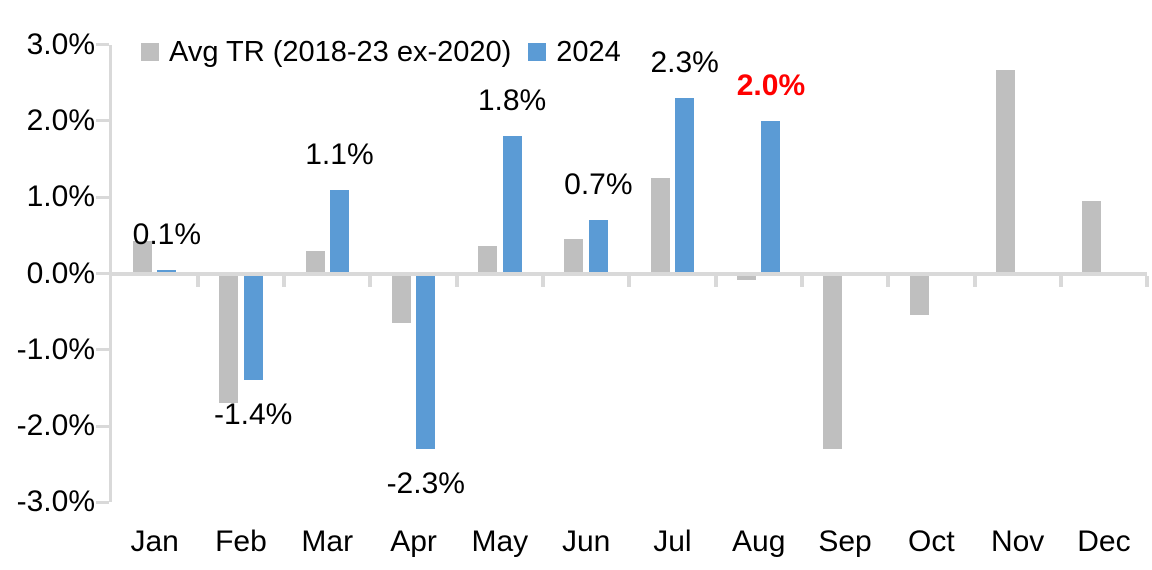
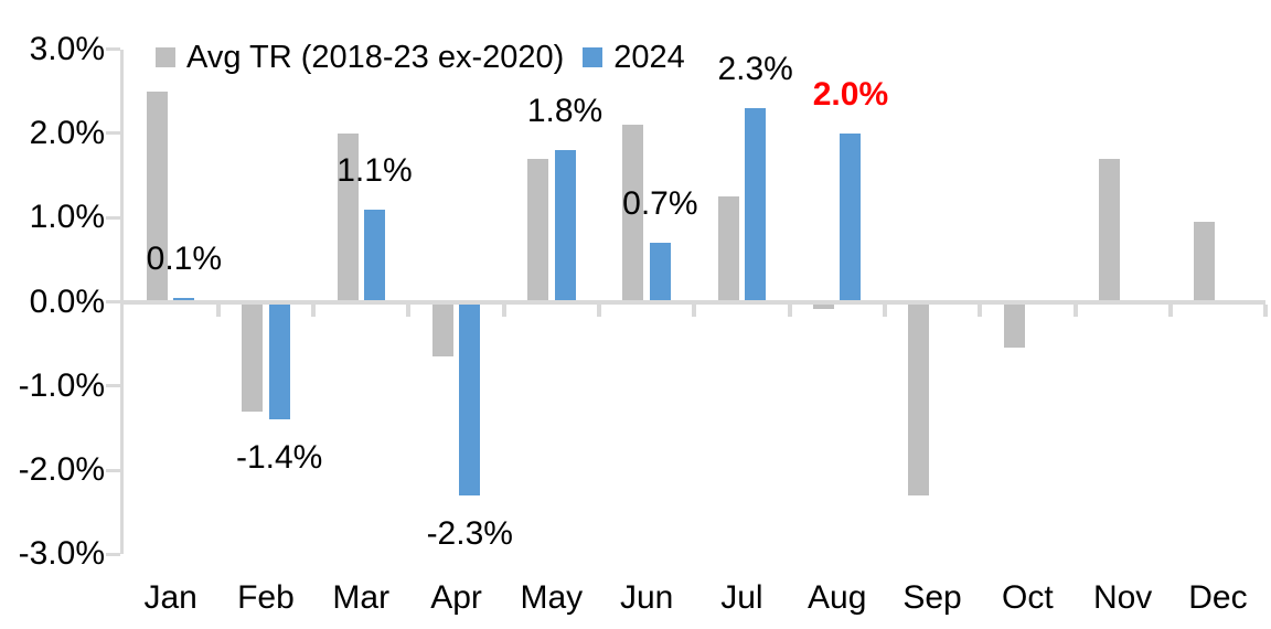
Avg TR (2018-23 ex-2020)/Jan: 0.4% -> 2.5%
Avg TR (2018-23 ex-2020)/Feb: -1.7% -> -1.3%
Avg TR (2018-23 ex-2020)/Mar: 0.3% -> 2.0%
Avg TR (2018-23 ex-2020)/May: 0.4% -> 1.7%
Avg TR (2018-23 ex-2020)/Jun: 0.5% -> 2.1%
Avg TR (2018-23 ex-2020)/Nov: 2.7% -> 1.7%
